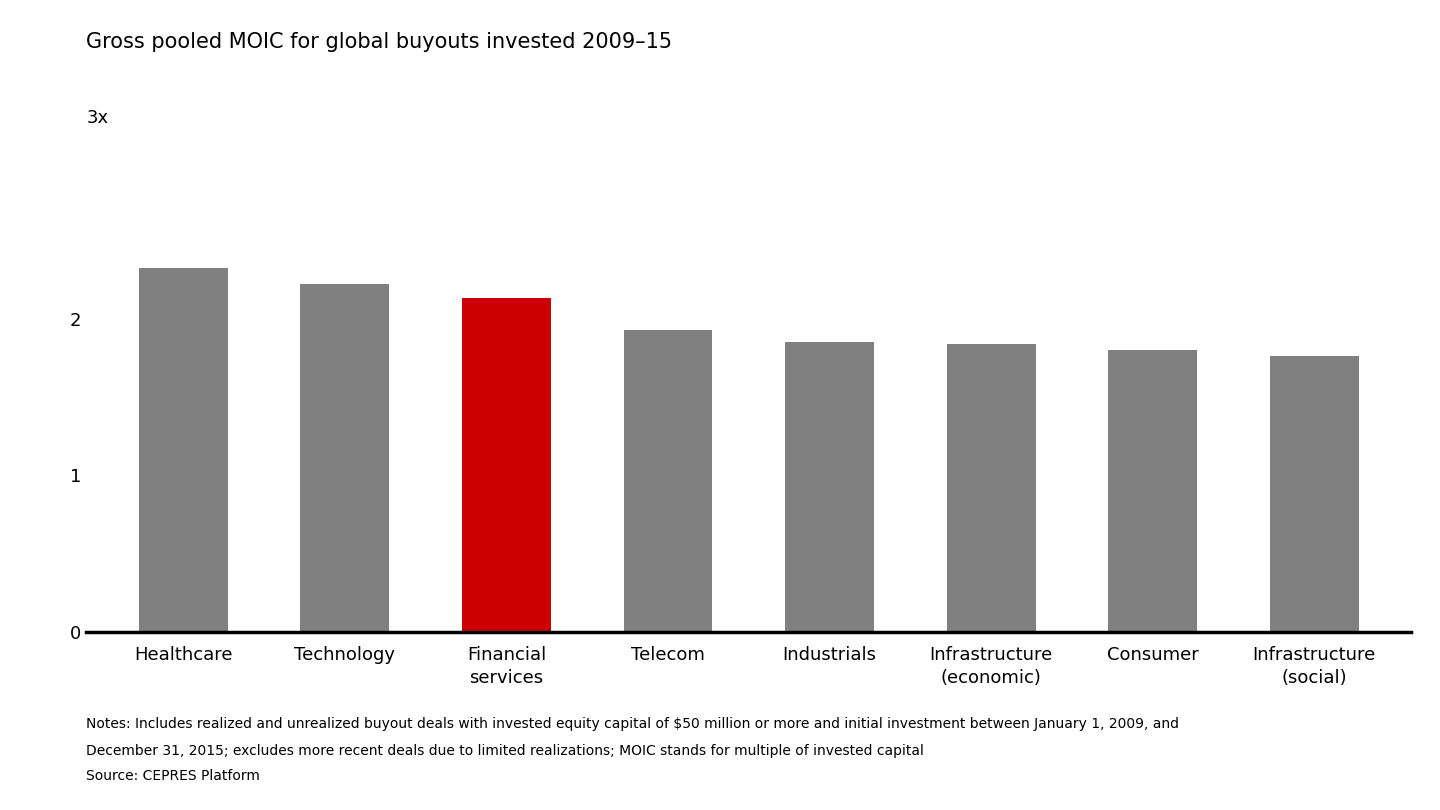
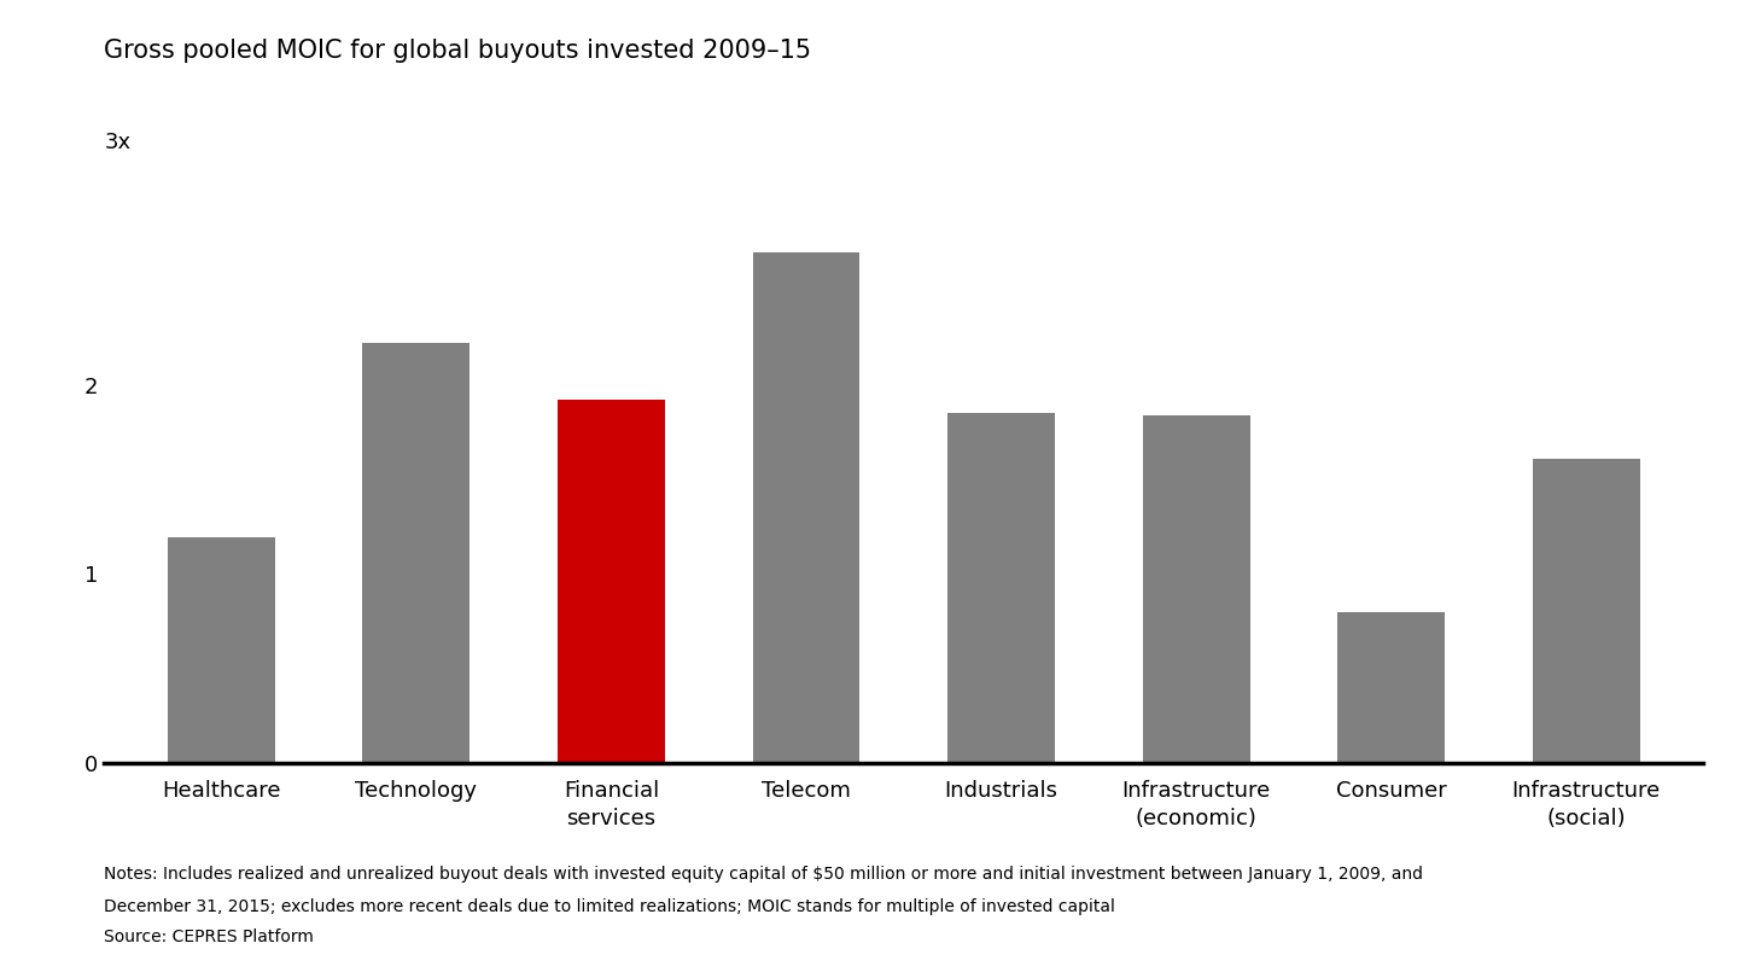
Healthcare: 2.32 -> 1.19
Financial services: 2.13 -> 1.92
Telecom: 1.93 -> 2.70
Consumer: 1.80 -> 0.80
Infrastructure (social): 1.76 -> 1.61
